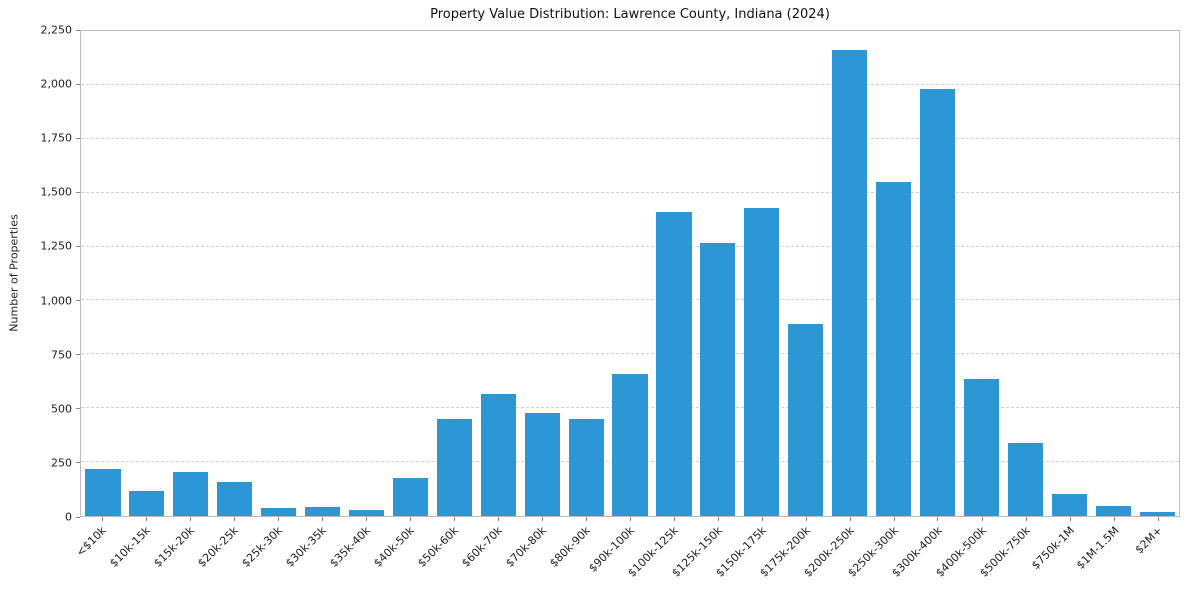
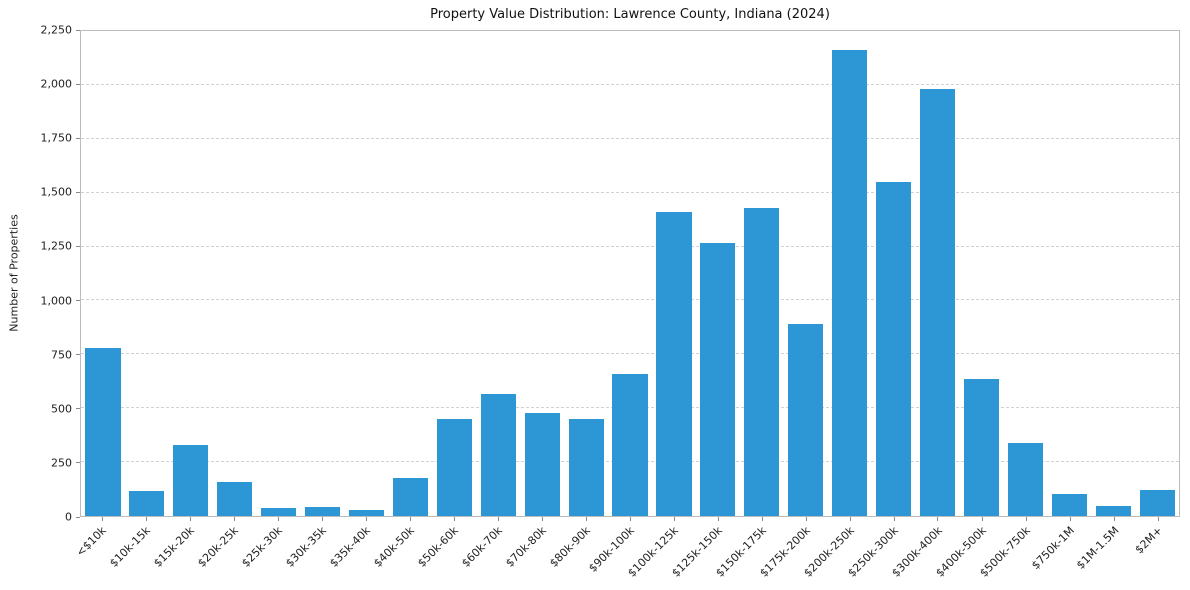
<$10k: 220 -> 780
$15k-20k: 200 -> 330
$2M+: 20 -> 120
